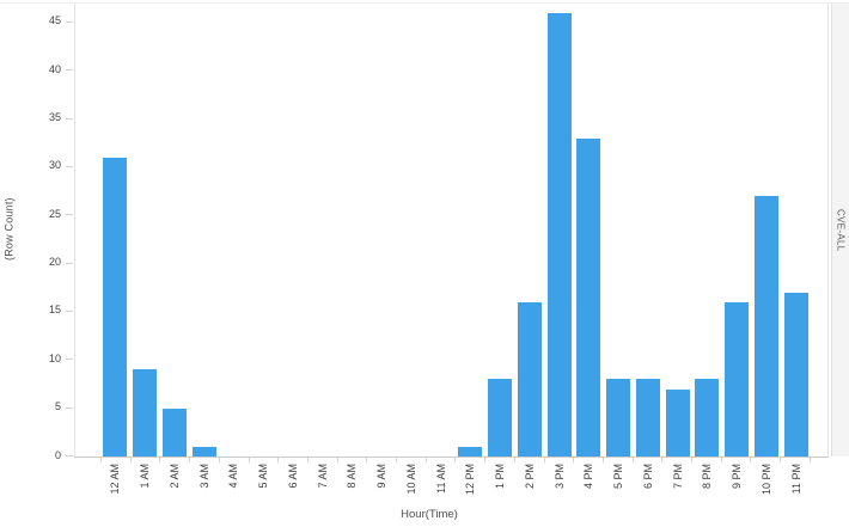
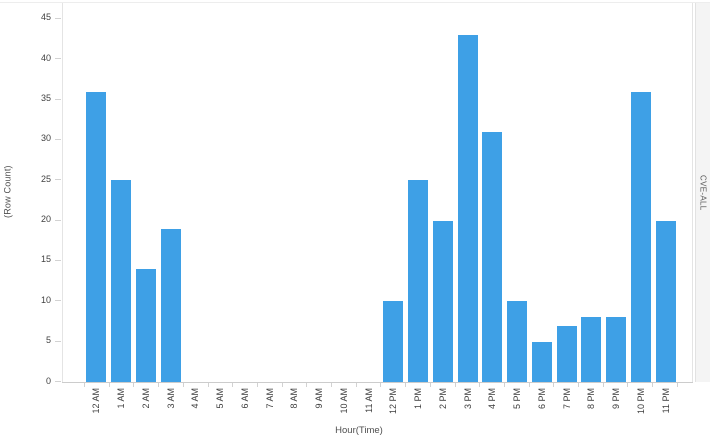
12 AM: 31 -> 36
1 AM: 9 -> 25
2 AM: 5 -> 14
3 AM: 1 -> 19
12 PM: 1 -> 10
1 PM: 8 -> 25
2 PM: 16 -> 20
3 PM: 46 -> 43
4 PM: 33 -> 31
5 PM: 8 -> 10
6 PM: 8 -> 5
9 PM: 16 -> 8
10 PM: 27 -> 36
11 PM: 17 -> 20
